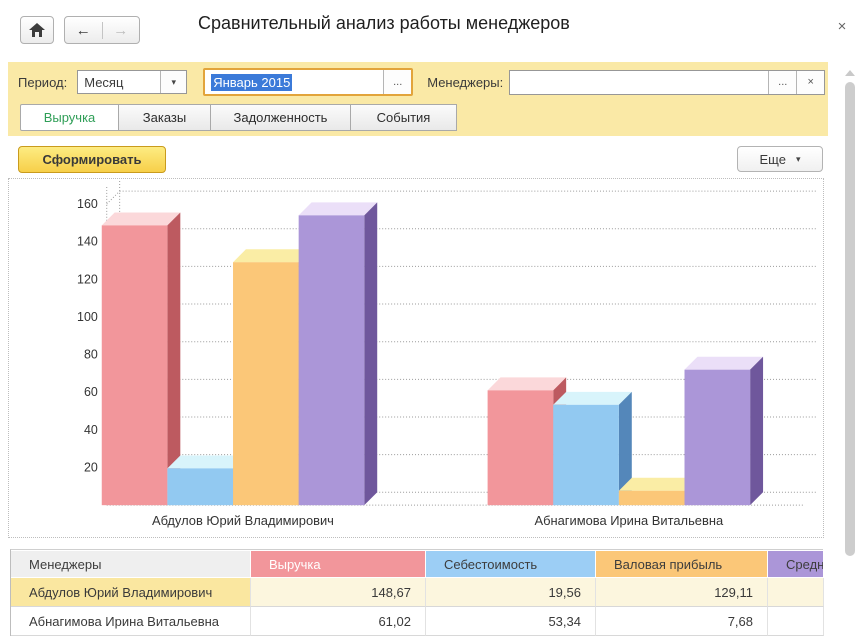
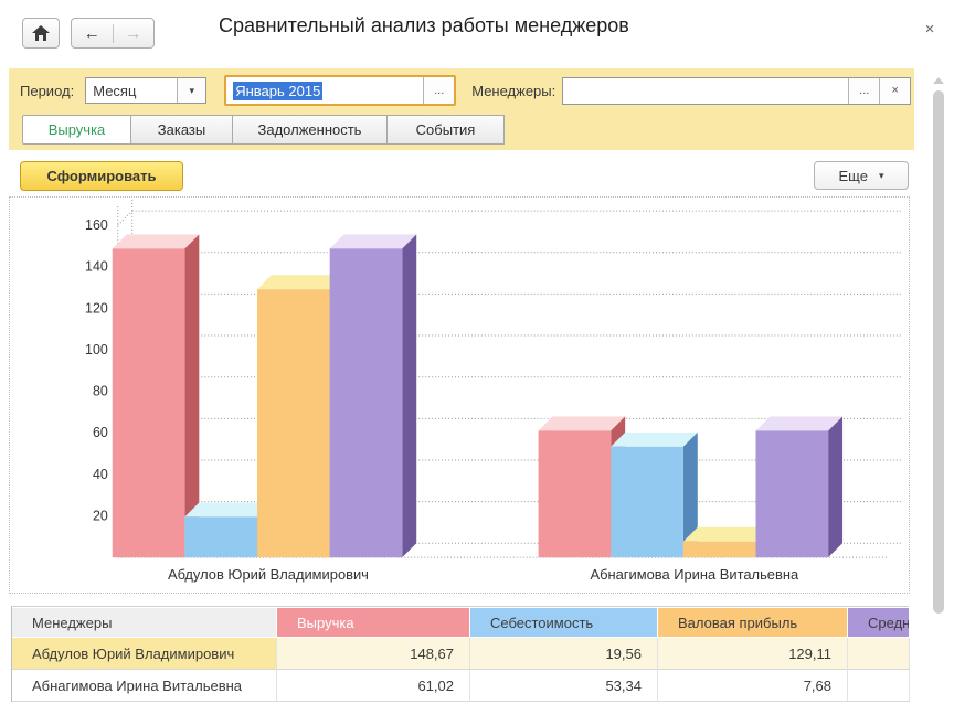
Средн/Абдулов Юрий Владимирович: 154 -> 149
Средн/Абнагимова Ирина Витальевна: 72 -> 61
